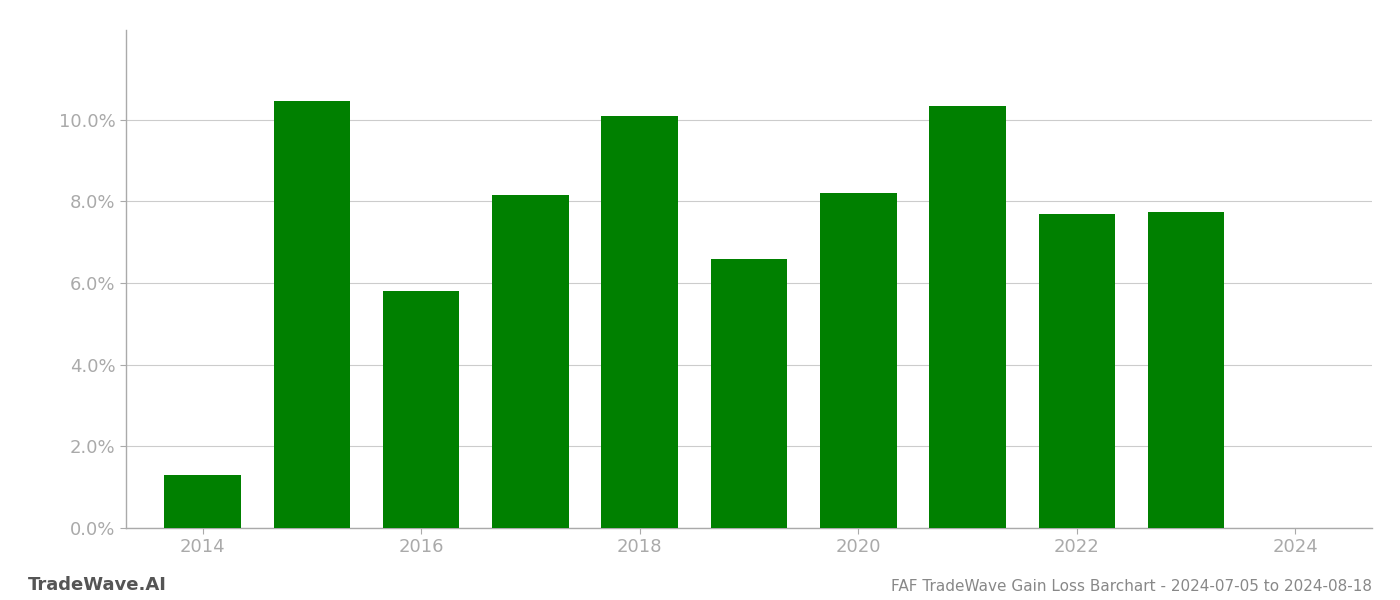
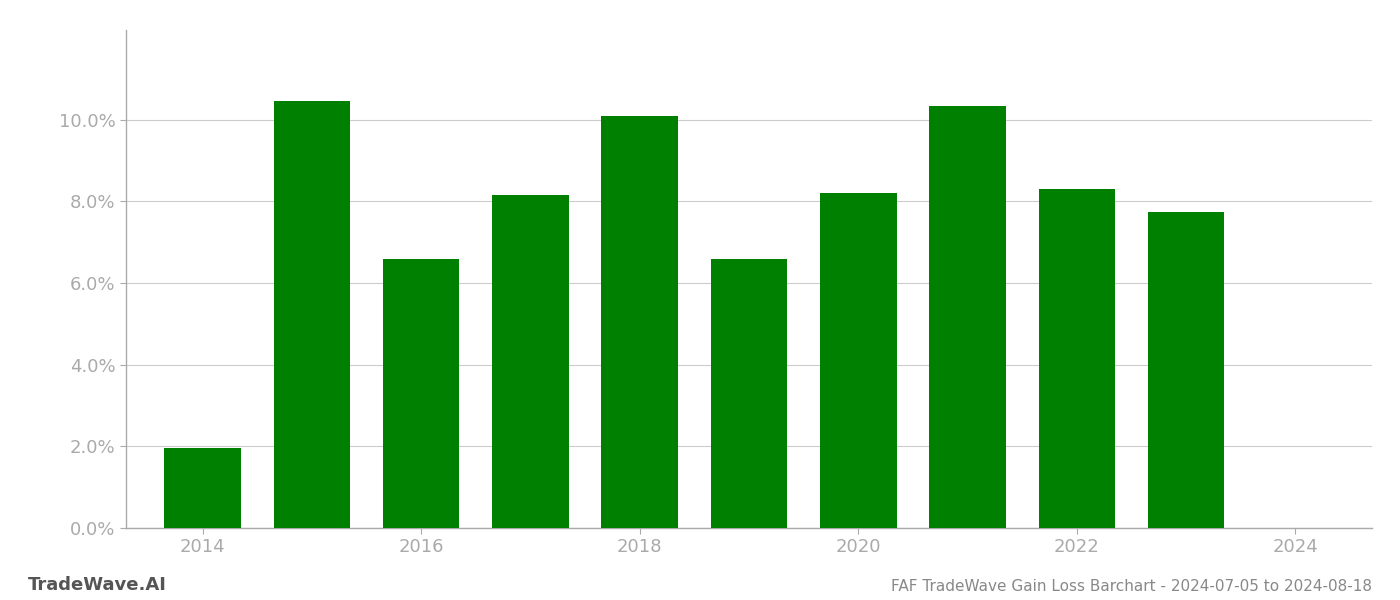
2014: 1.30% -> 1.95%
2016: 5.80% -> 6.60%
2022: 7.70% -> 8.30%
